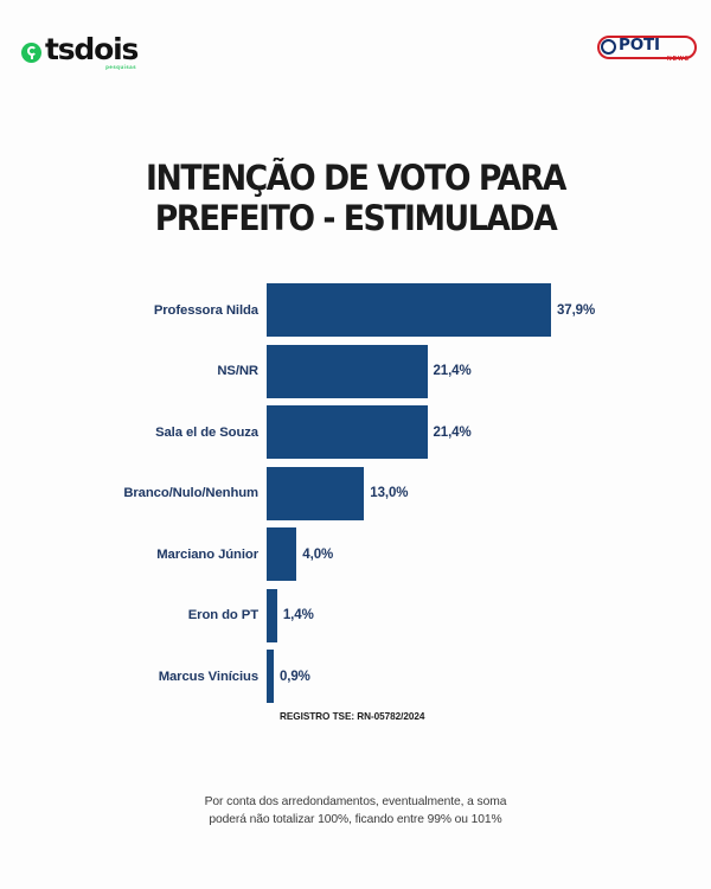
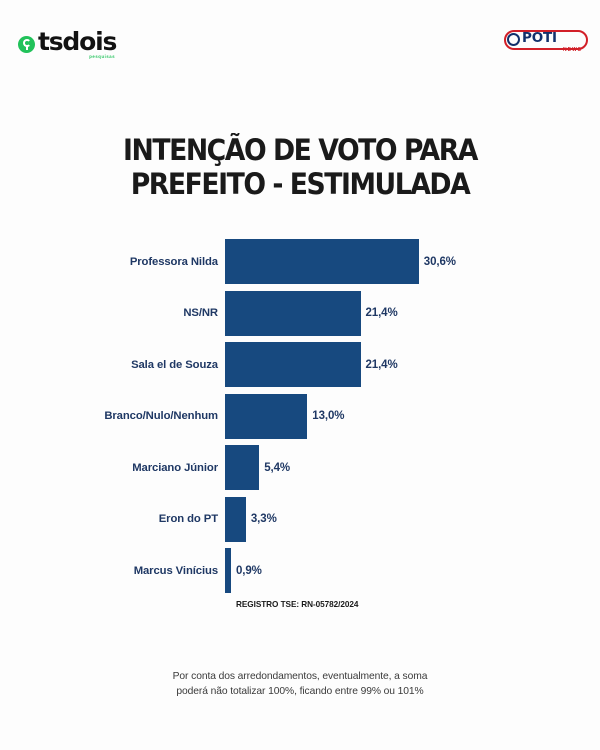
Professora Nilda: 37,9% -> 30,6%
Marciano Júnior: 4,0% -> 5,4%
Eron do PT: 1,4% -> 3,3%
